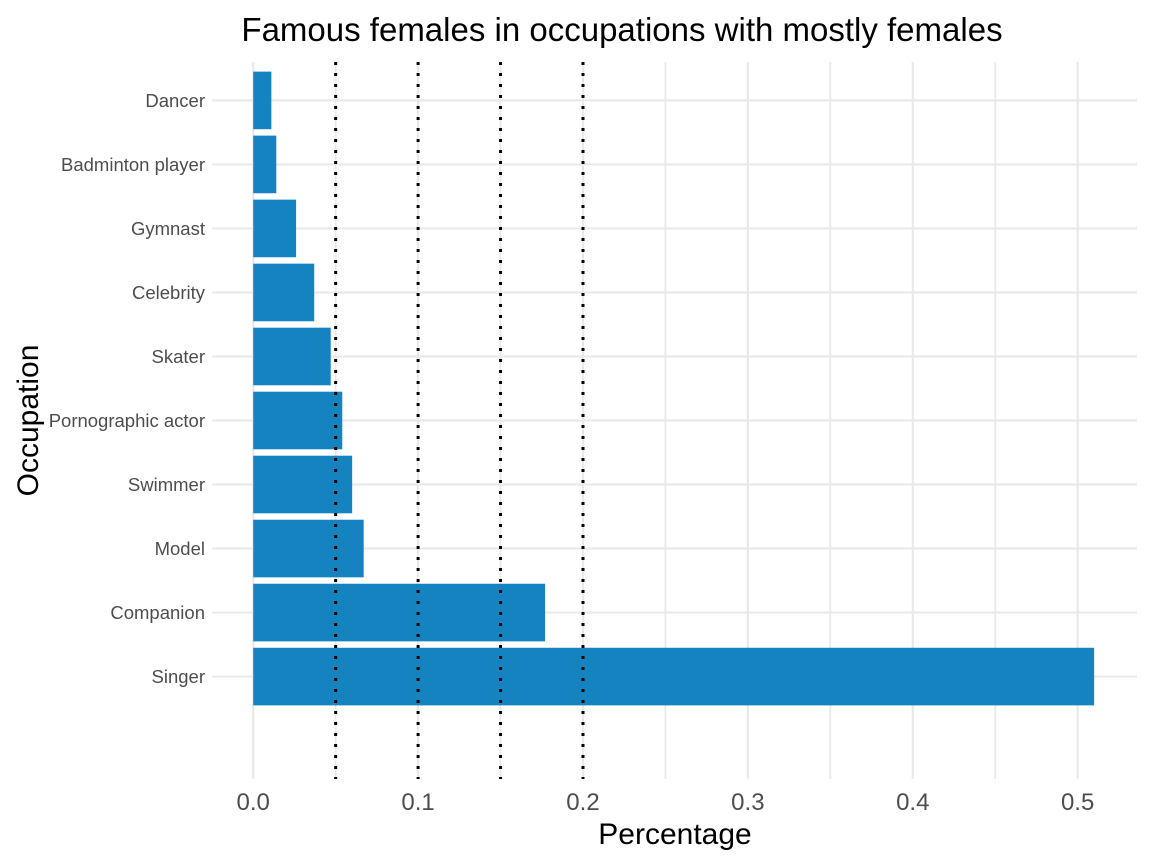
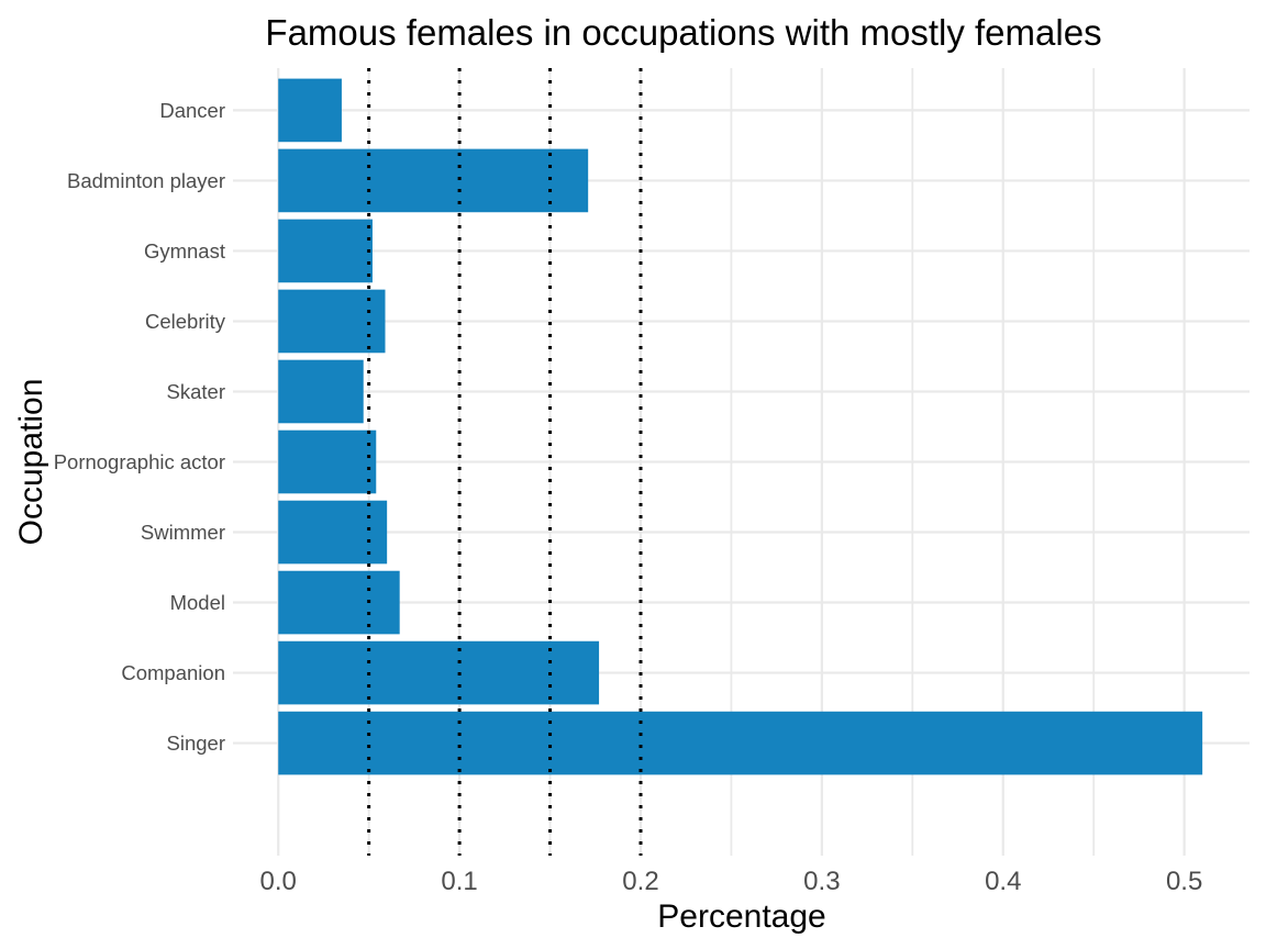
Dancer: 0.011 -> 0.035
Badminton player: 0.014 -> 0.171
Gymnast: 0.026 -> 0.052
Celebrity: 0.037 -> 0.059
